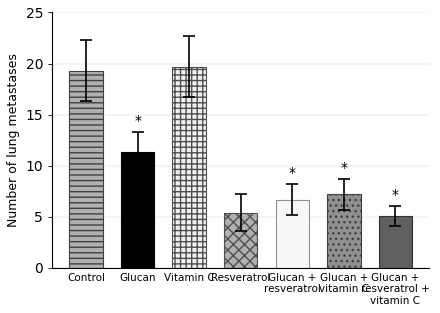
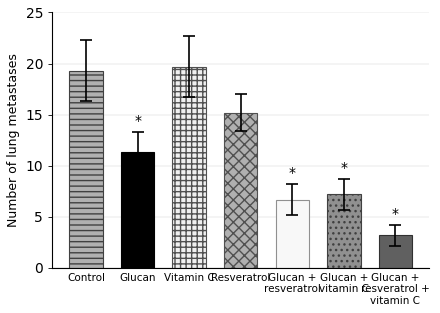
Resveratrol: 5.4 -> 15.2
Glucan + resveratrol + vitamin C: 5.1 -> 3.2
